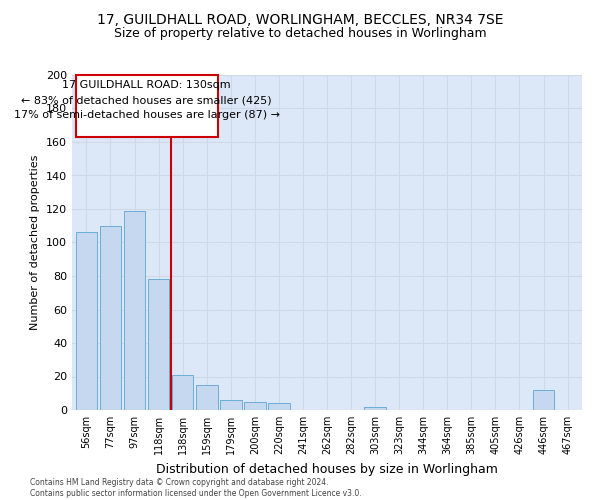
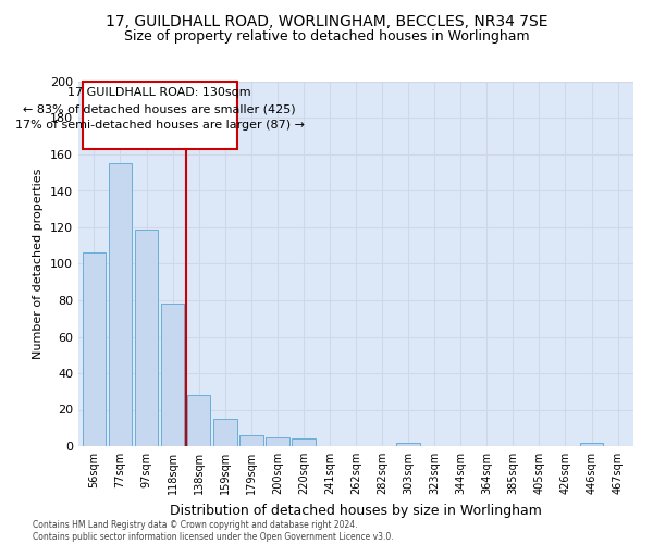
77sqm: 110 -> 155
138sqm: 21 -> 28
446sqm: 12 -> 2
